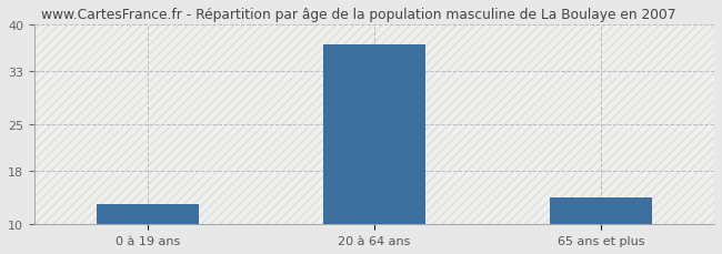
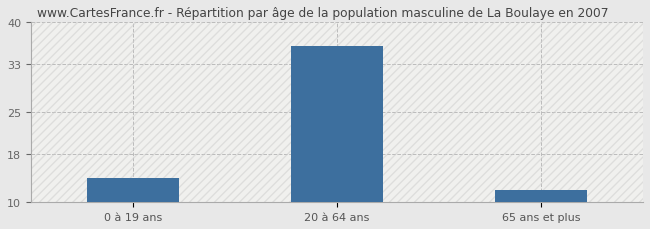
0 à 19 ans: 13 -> 14
20 à 64 ans: 37 -> 36
65 ans et plus: 14 -> 12
